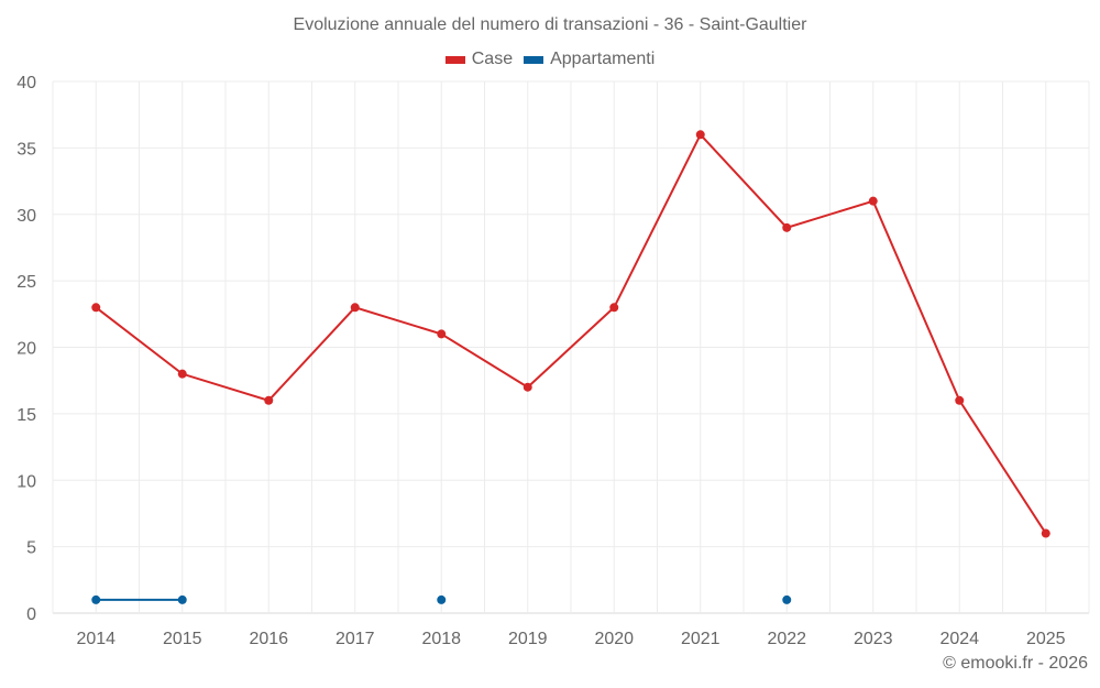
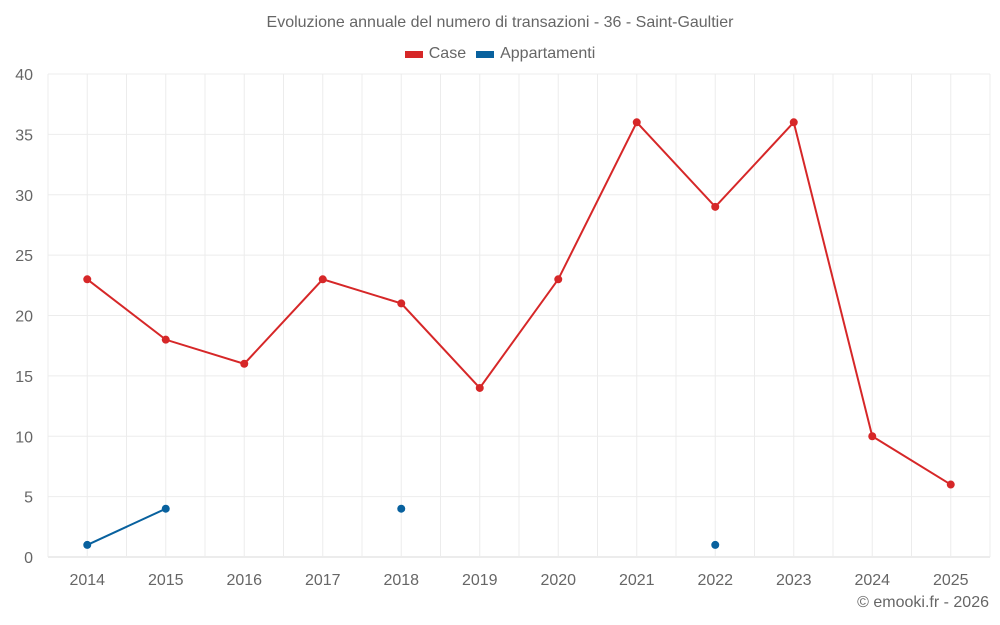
Appartamenti/2015: 1 -> 4
Appartamenti/2018: 1 -> 4
Case/2019: 17 -> 14
Case/2023: 31 -> 36
Case/2024: 16 -> 10
